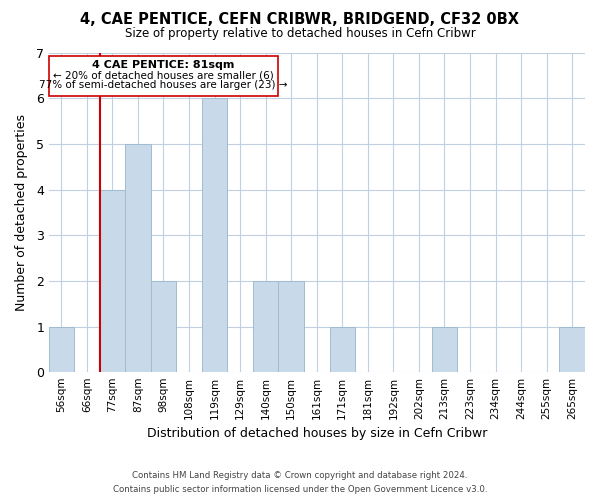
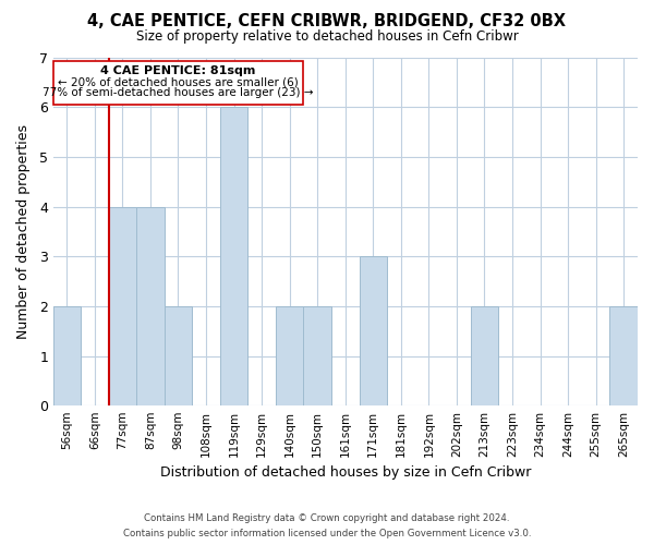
56sqm: 1 -> 2
87sqm: 5 -> 4
171sqm: 1 -> 3
213sqm: 1 -> 2
265sqm: 1 -> 2
